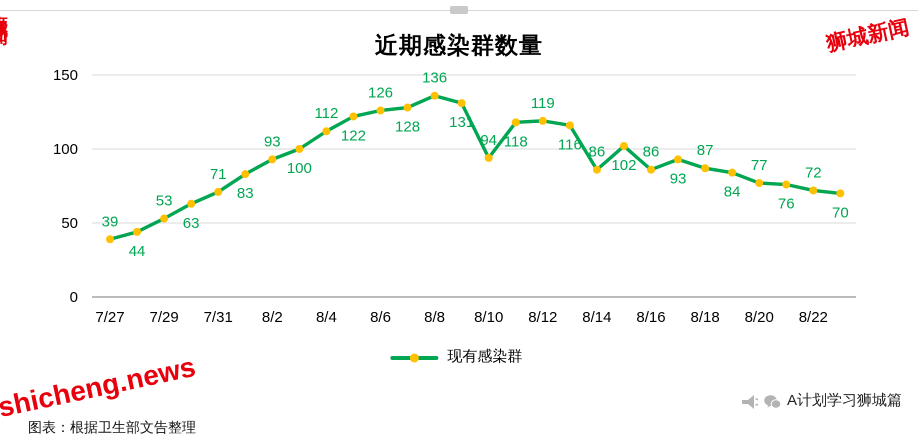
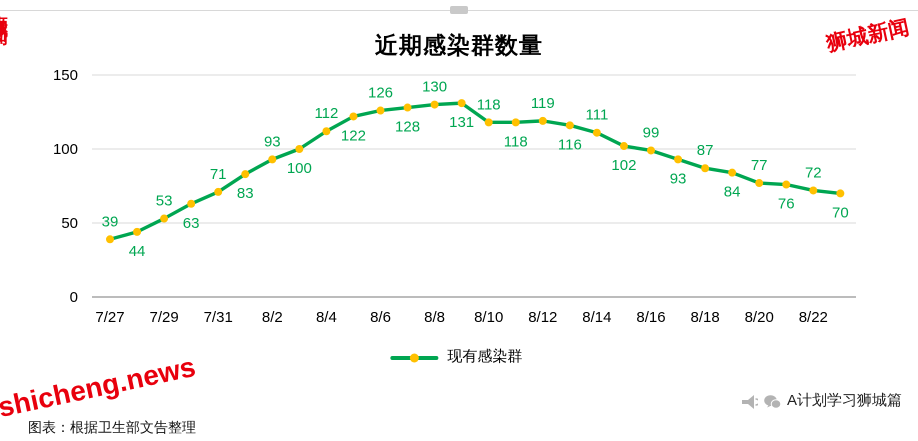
8/8: 136 -> 130
8/10: 94 -> 118
8/14: 86 -> 111
8/16: 86 -> 99
